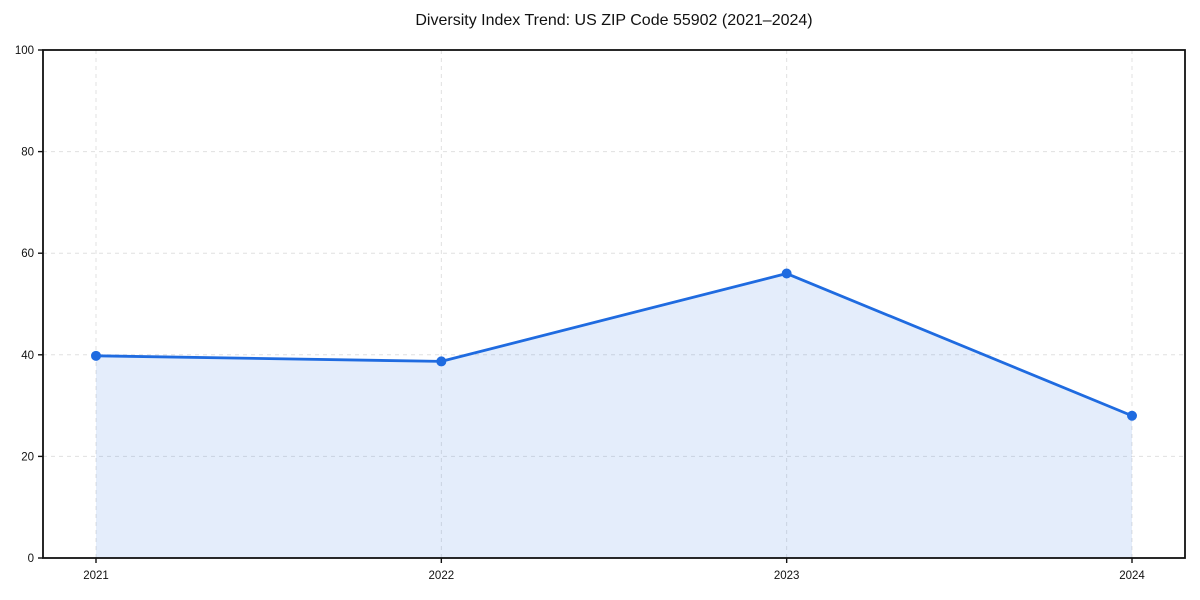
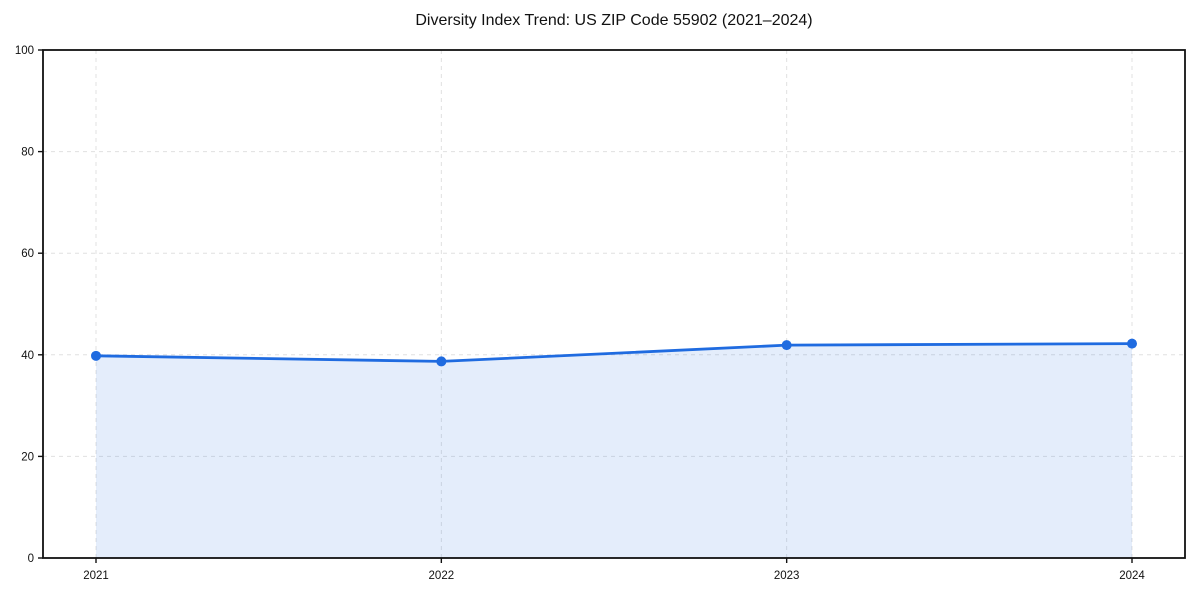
2023: 56 -> 42
2024: 28 -> 42
